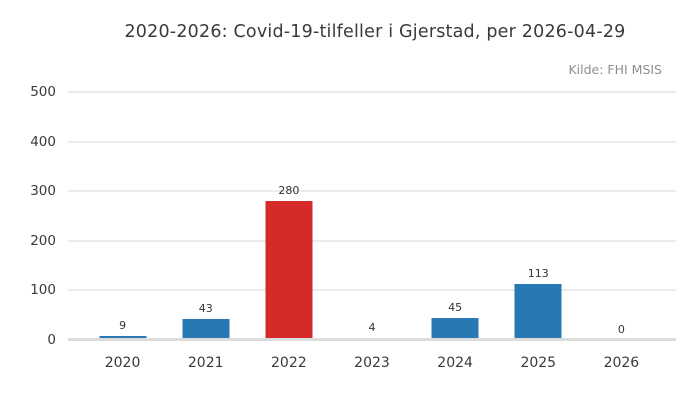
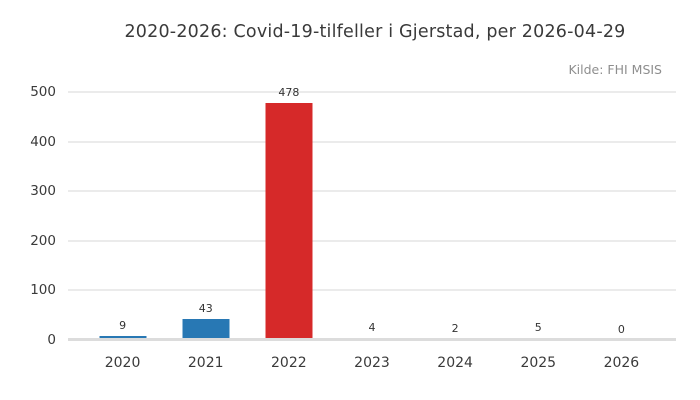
2022: 280 -> 478
2024: 45 -> 2
2025: 113 -> 5
